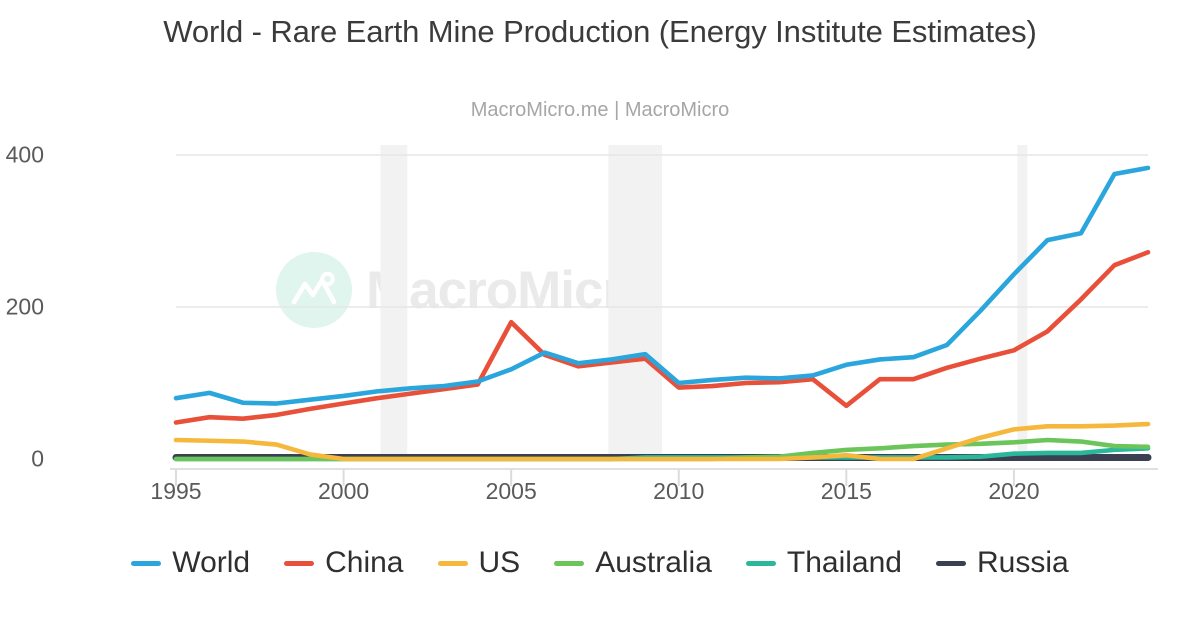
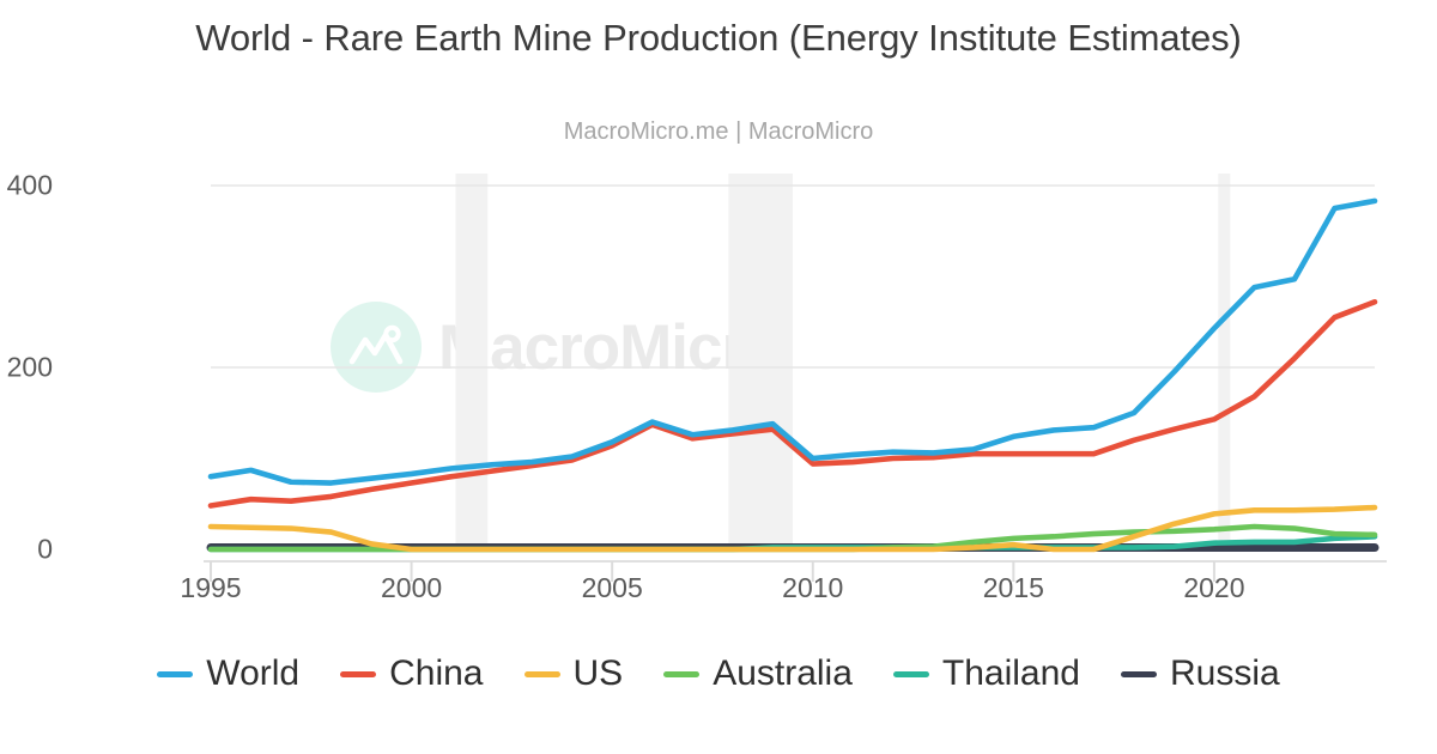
China/2005: 180 -> 110
China/2015: 70 -> 100
